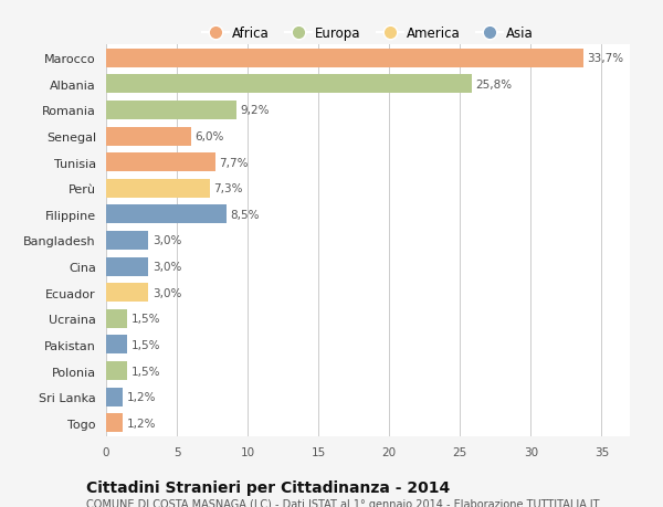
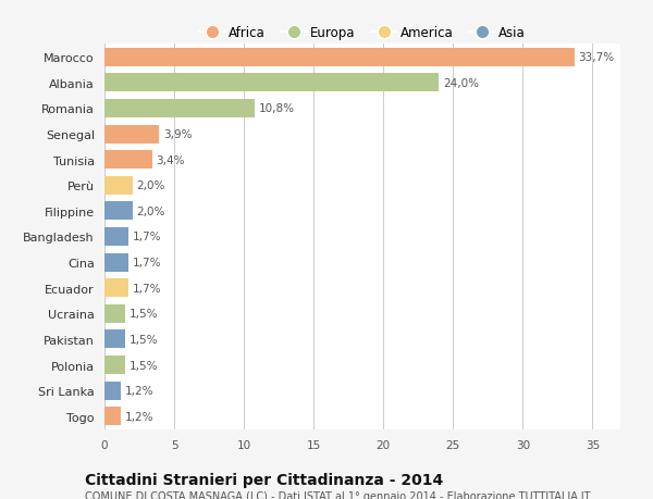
Albania: 25,8% -> 24,0%
Romania: 9,2% -> 10,8%
Senegal: 6,0% -> 3,9%
Tunisia: 7,7% -> 3,4%
Perù: 7,3% -> 2,0%
Filippine: 8,5% -> 2,0%
Bangladesh: 3,0% -> 1,7%
Cina: 3,0% -> 1,7%
Ecuador: 3,0% -> 1,7%
